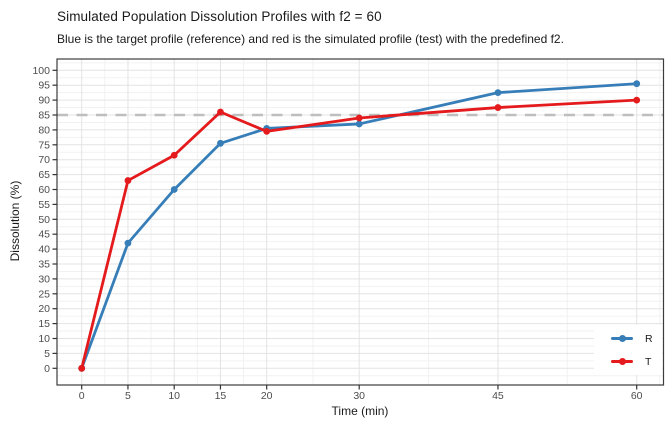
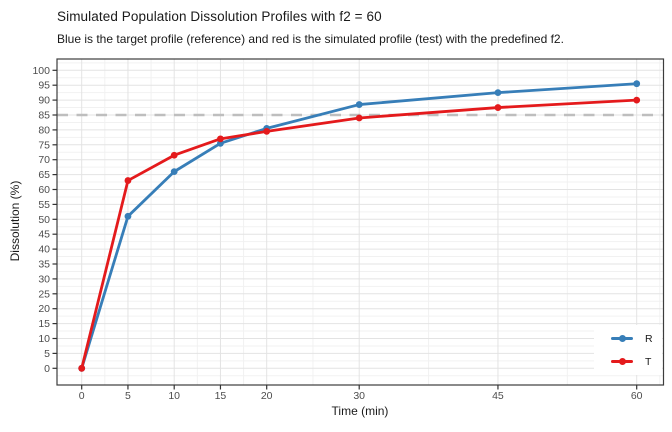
R/5: 42 -> 51
R/10: 60 -> 66
T/15: 86 -> 77
R/30: 82 -> 88
